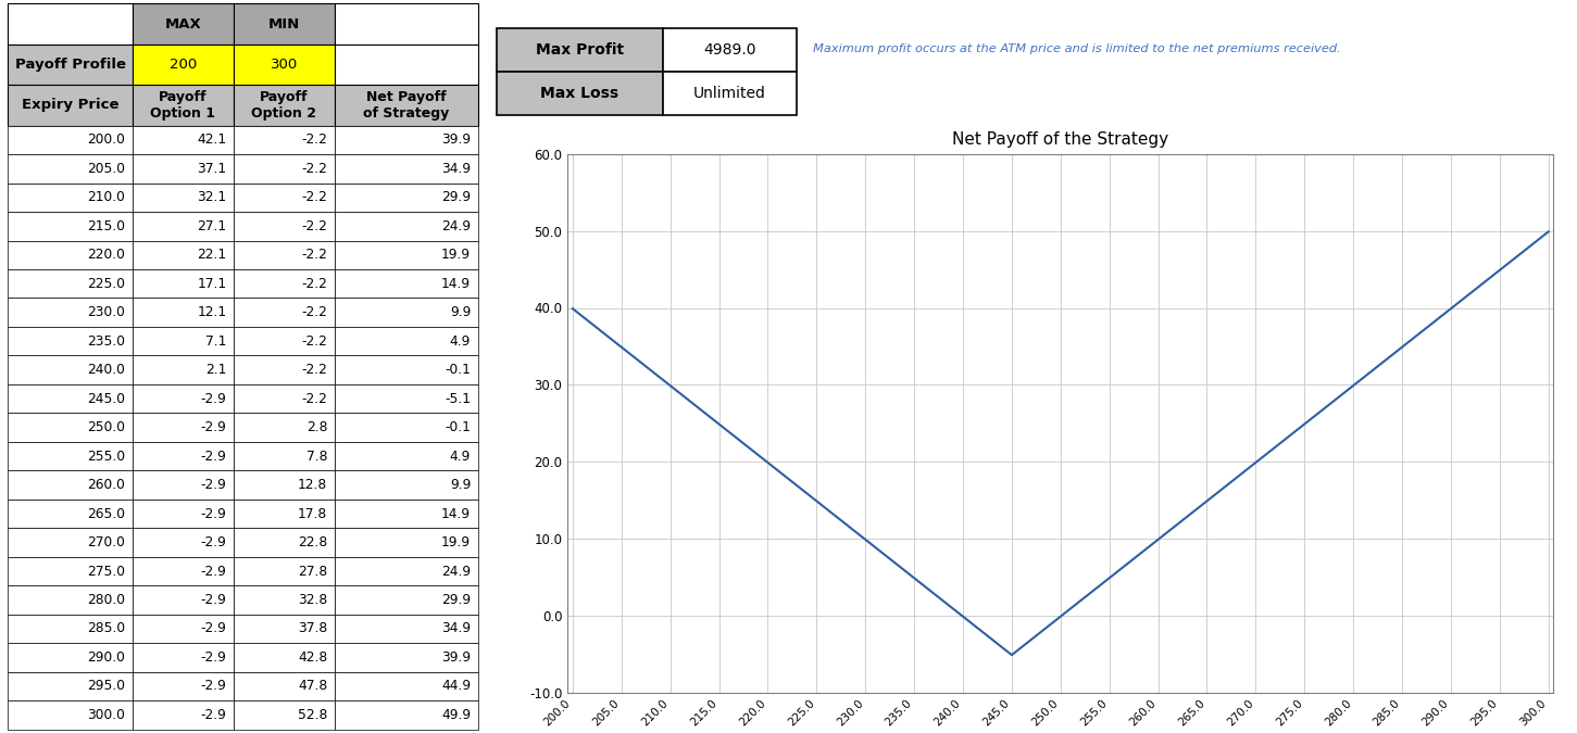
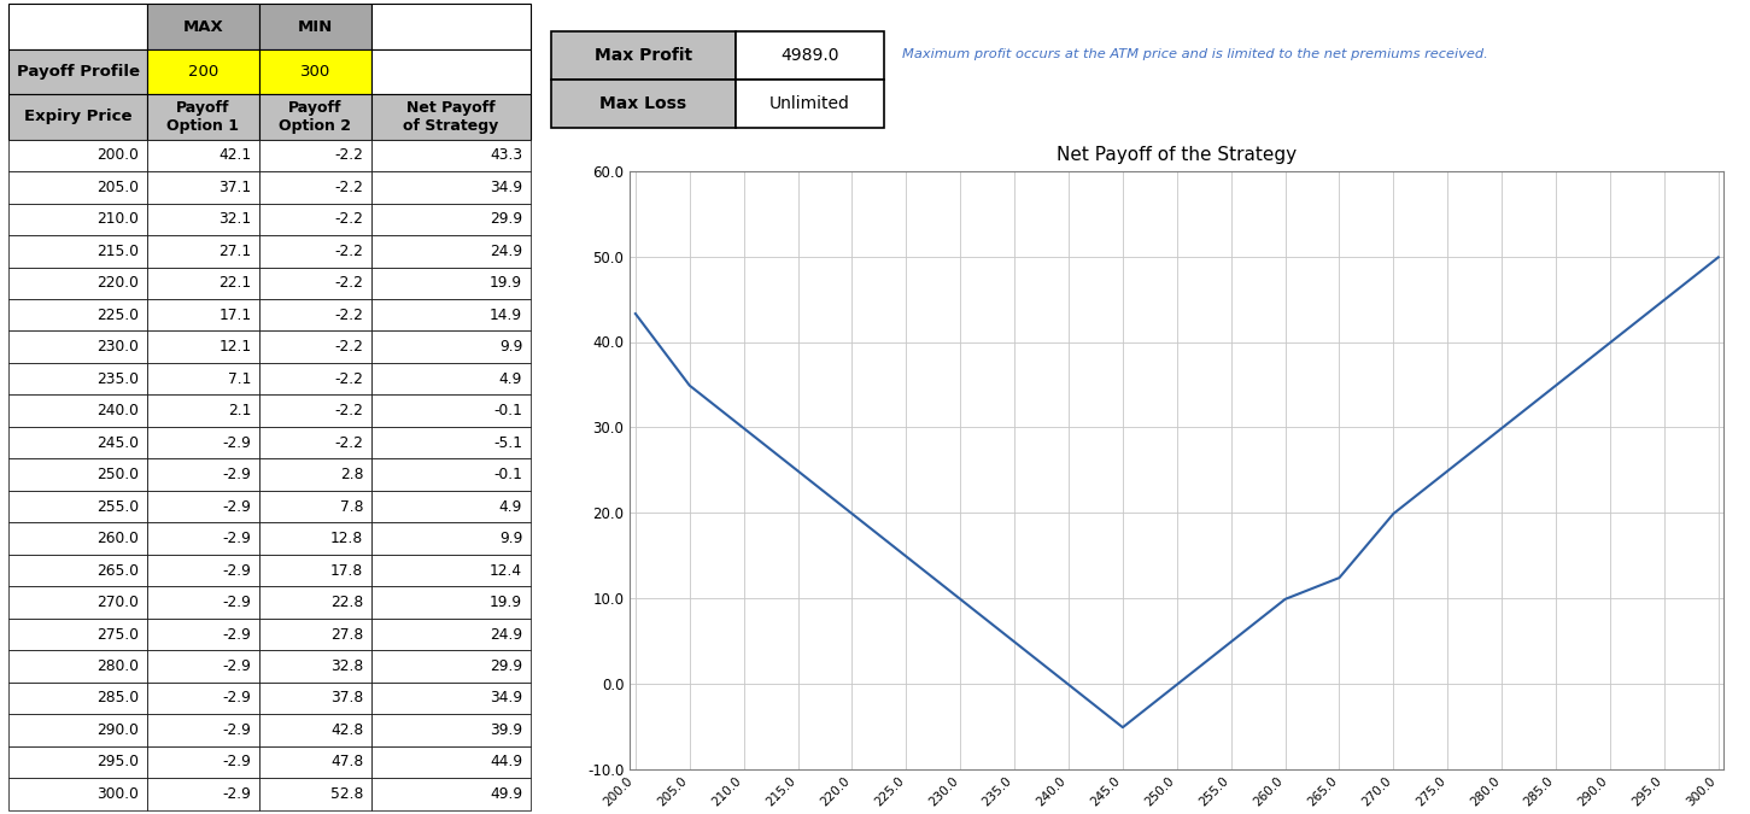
200.0: 39.9 -> 43.3
265.0: 14.9 -> 12.4
